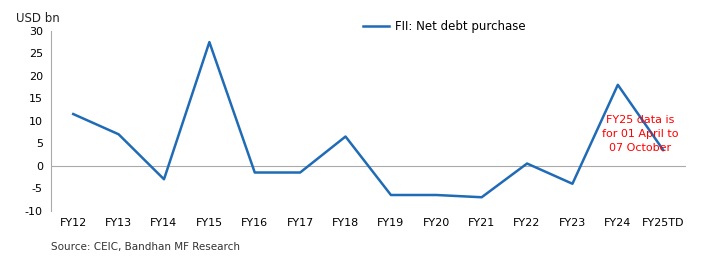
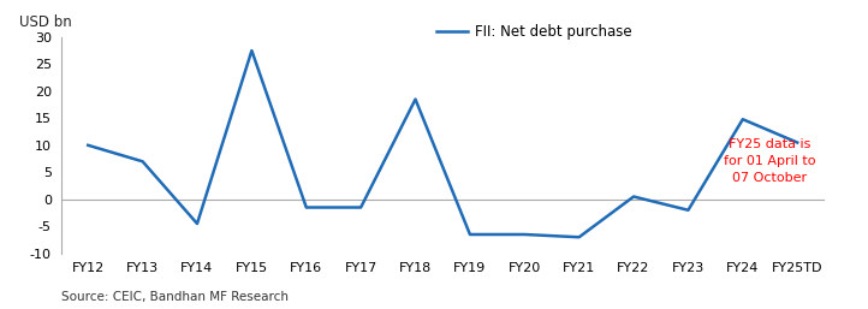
FY12: 11.5 -> 10.0
FY14: -3.0 -> -4.5
FY18: 6.5 -> 18.5
FY23: -4.0 -> -2.0
FY24: 18.0 -> 14.8
FY25TD: 3.5 -> 10.5
